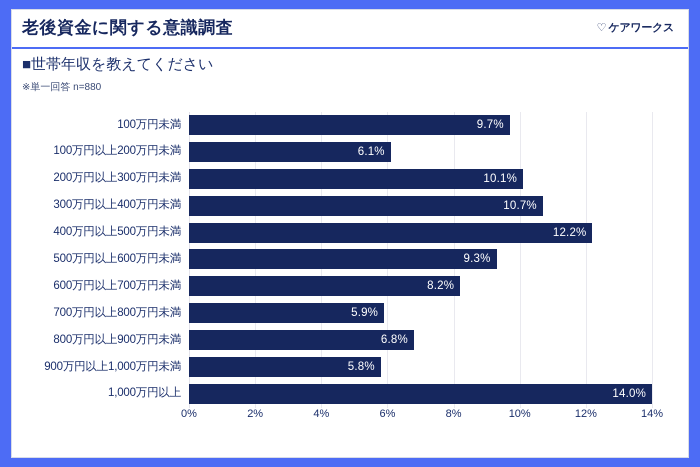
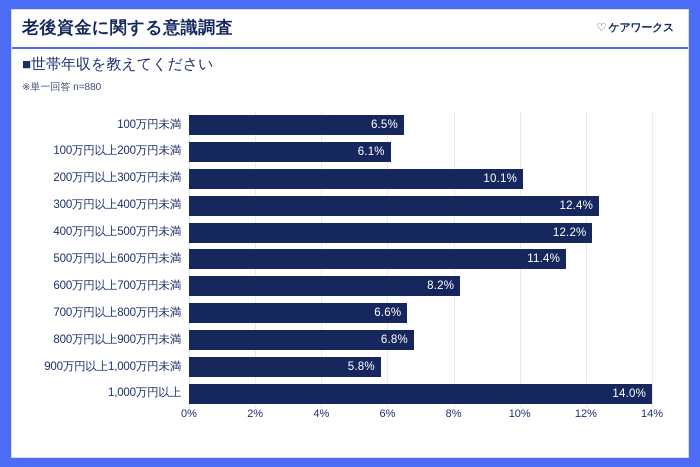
100万円未満: 9.7% -> 6.5%
300万円以上400万円未満: 10.7% -> 12.4%
500万円以上600万円未満: 9.3% -> 11.4%
700万円以上800万円未満: 5.9% -> 6.6%
